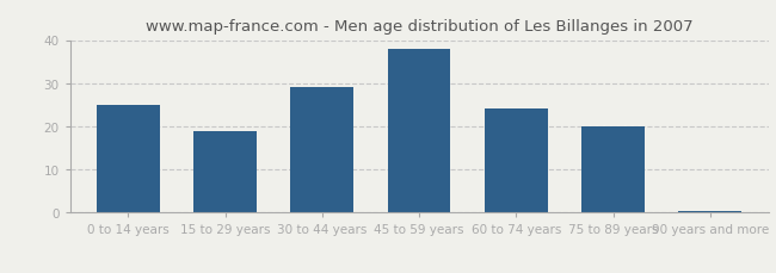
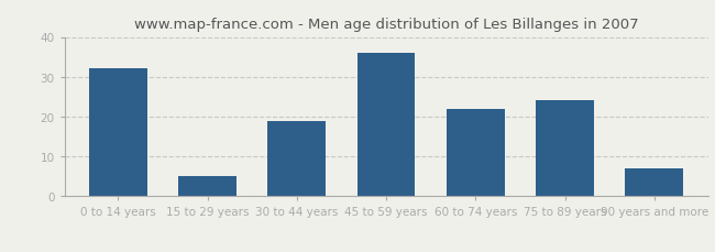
0 to 14 years: 25.0 -> 32.0
15 to 29 years: 19.0 -> 5.0
30 to 44 years: 29.0 -> 19.0
45 to 59 years: 38.0 -> 36.0
60 to 74 years: 24.0 -> 22.0
75 to 89 years: 20.0 -> 24.0
90 years and more: 0.5 -> 7.0
